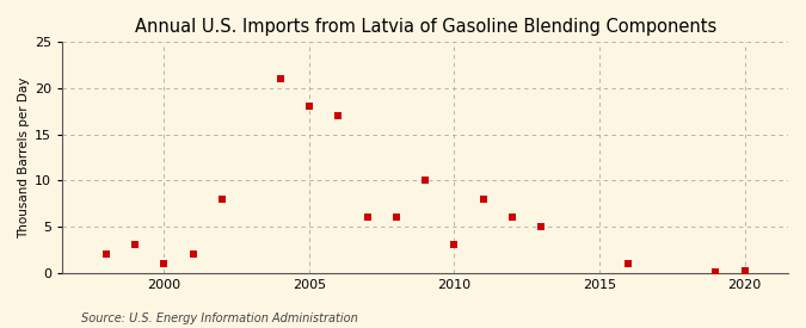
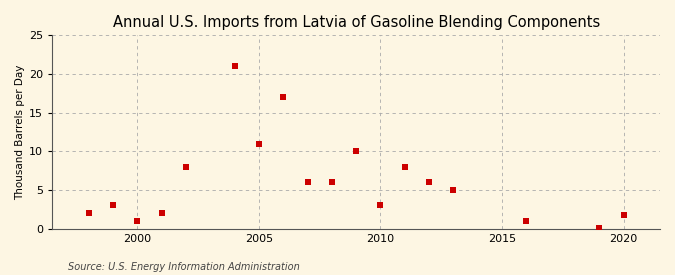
2005: 18.0 -> 11.0
2020: 0.2 -> 1.8
